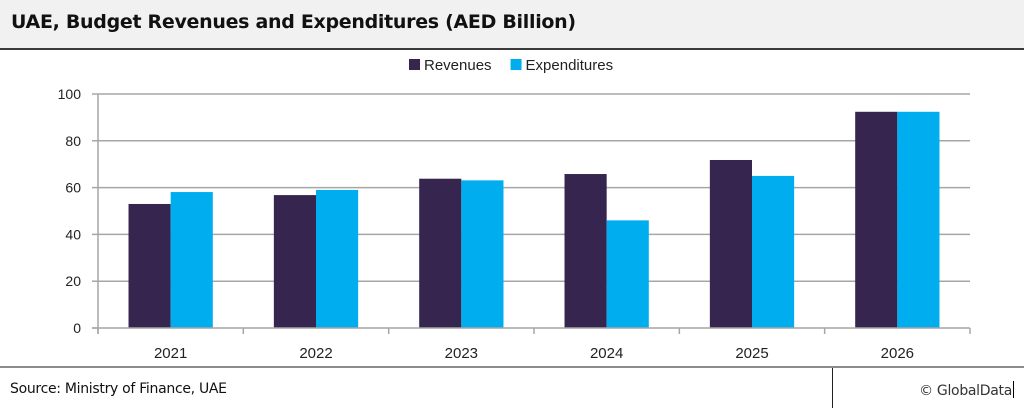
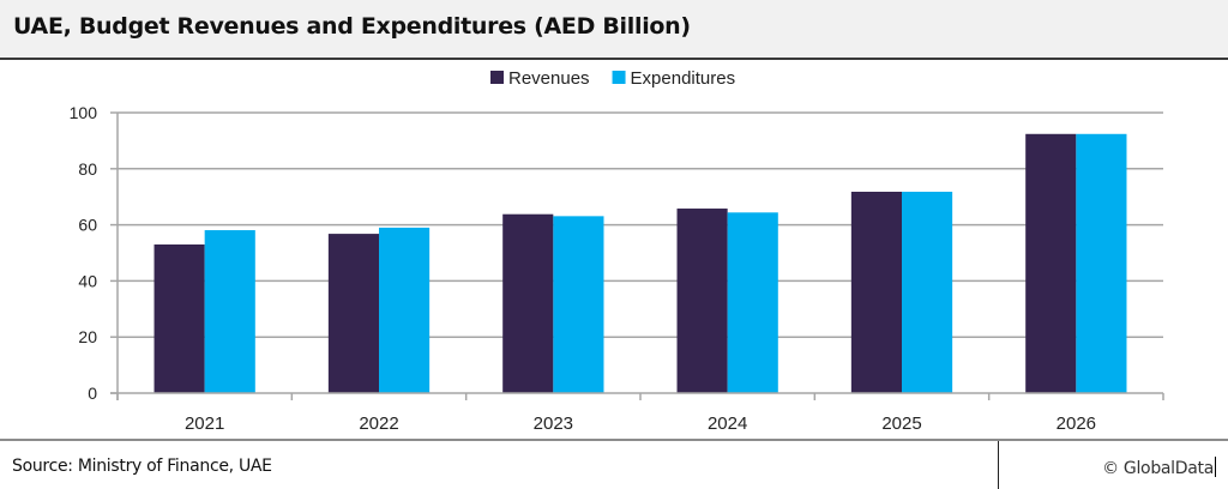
Expenditures/2024: 46 -> 64
Expenditures/2025: 65 -> 72
